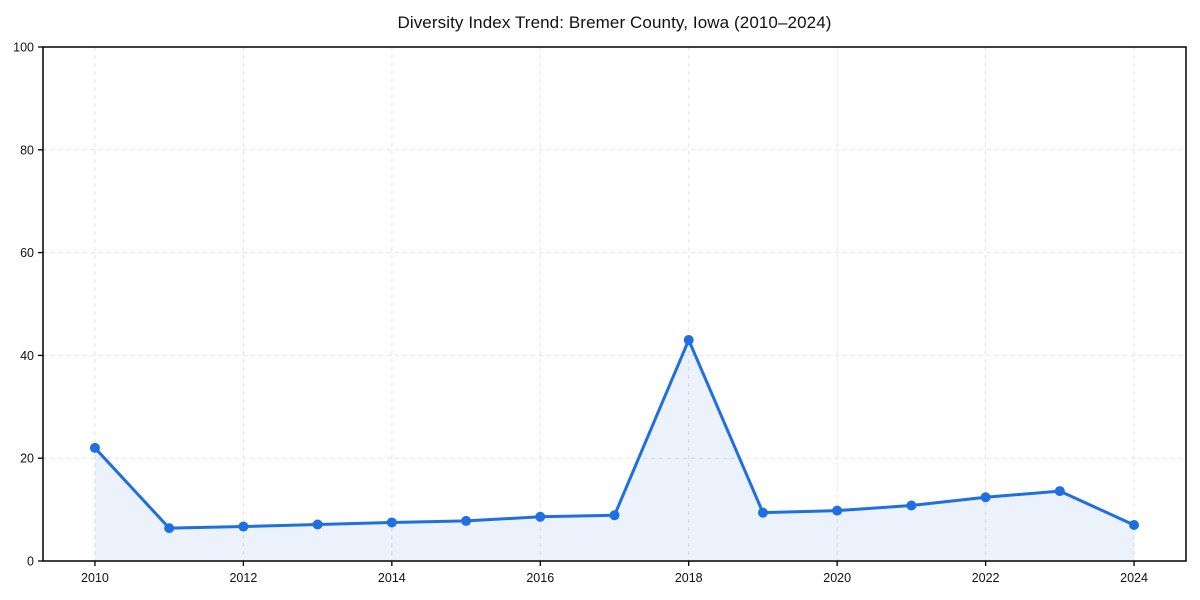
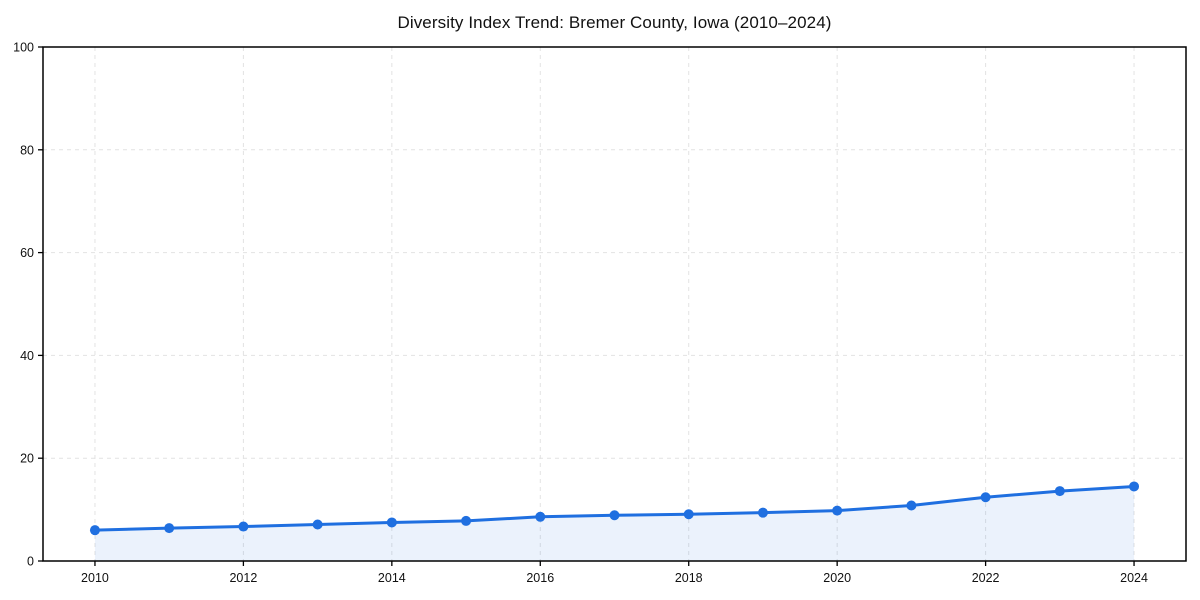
2010: 22 -> 6
2018: 43 -> 9
2024: 7 -> 14
